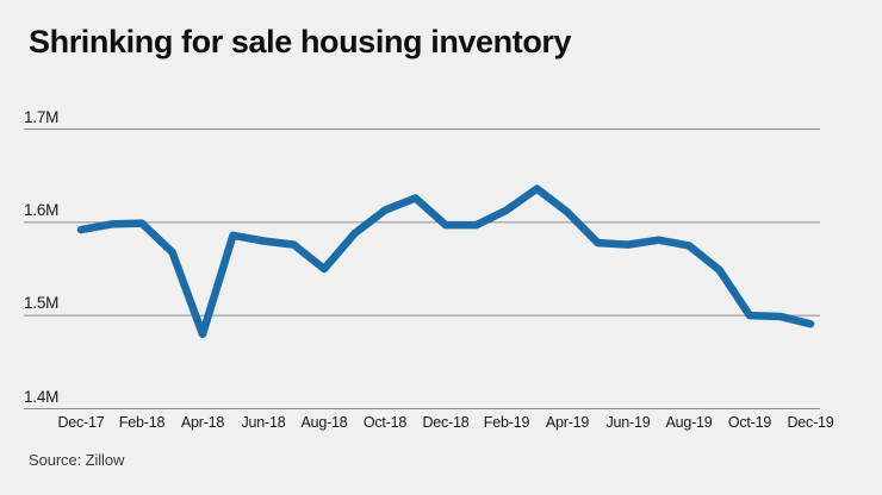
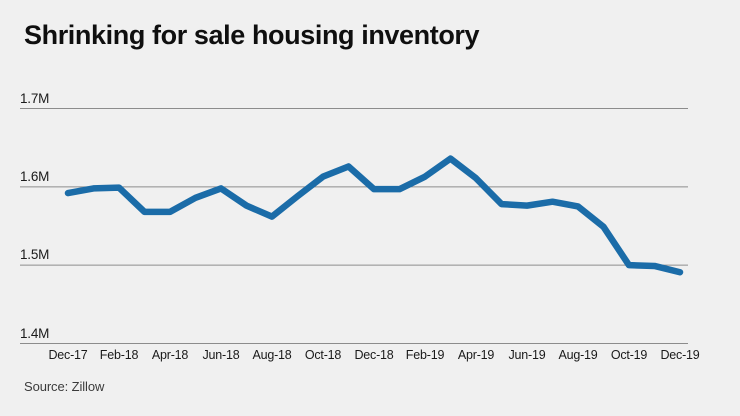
Apr-18: 1.48M -> 1.57M
Jun-18: 1.58M -> 1.60M
Aug-18: 1.55M -> 1.56M
